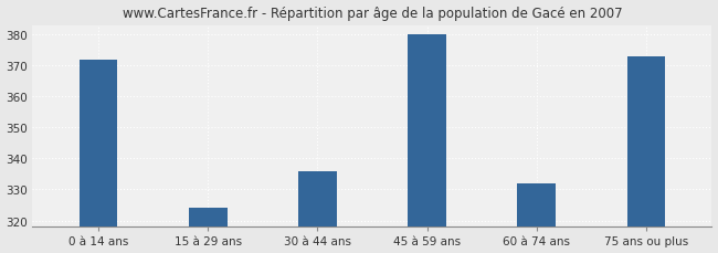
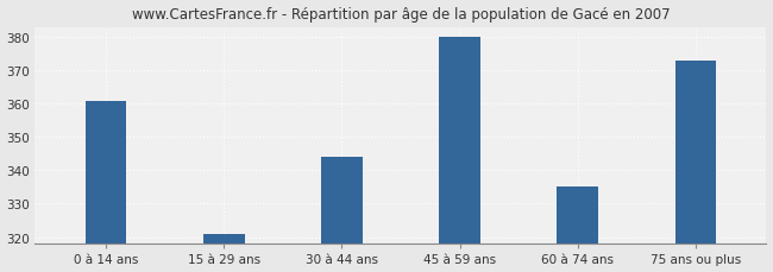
0 à 14 ans: 372 -> 361
15 à 29 ans: 324 -> 321
30 à 44 ans: 336 -> 344
60 à 74 ans: 332 -> 335
